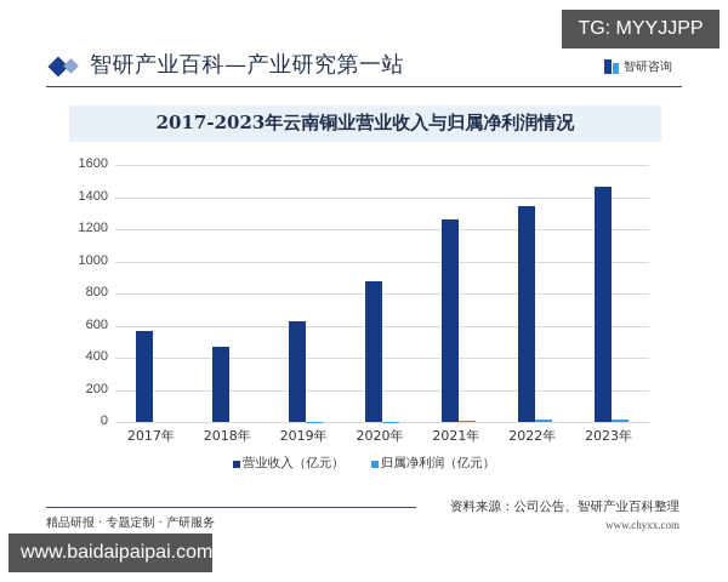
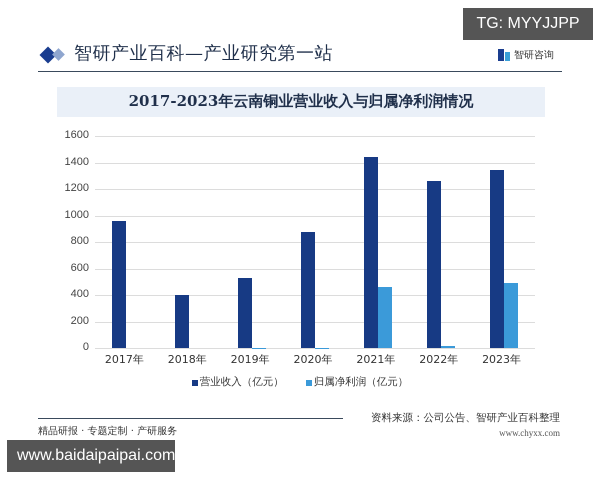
营业收入（亿元）/2017年: 570 -> 960
营业收入（亿元）/2018年: 470 -> 400
营业收入（亿元）/2019年: 630 -> 530
营业收入（亿元）/2021年: 1260 -> 1440
归属净利润（亿元）/2021年: 10 -> 460
营业收入（亿元）/2022年: 1340 -> 1260
营业收入（亿元）/2023年: 1460 -> 1340
归属净利润（亿元）/2023年: 20 -> 490
